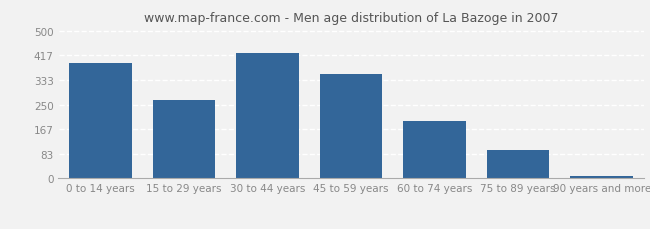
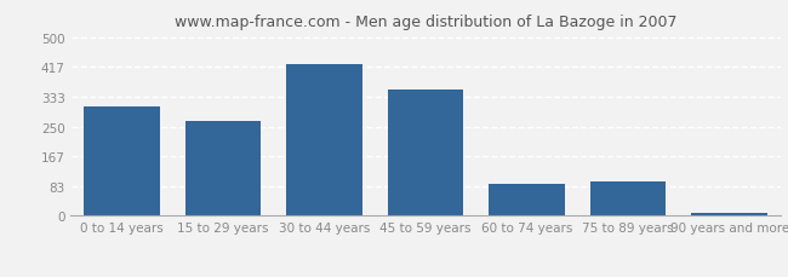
0 to 14 years: 390 -> 305
60 to 74 years: 195 -> 90
